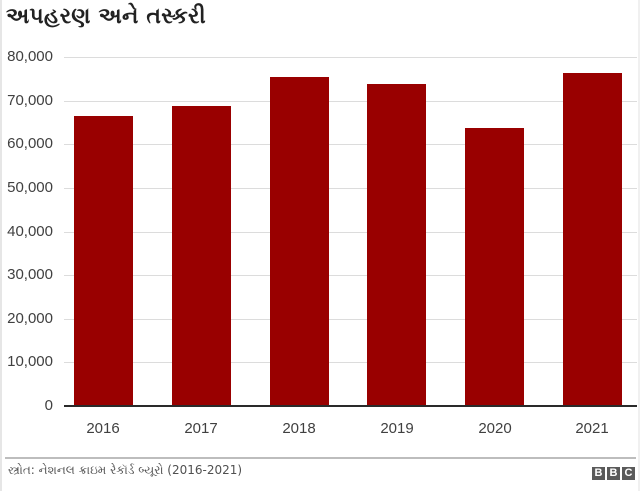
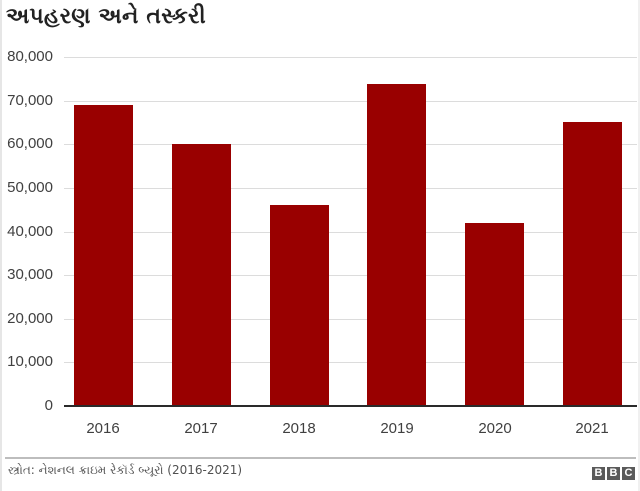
2016: 66000 -> 69000
2017: 69000 -> 60000
2018: 76000 -> 46000
2020: 64000 -> 42000
2021: 76000 -> 65000
